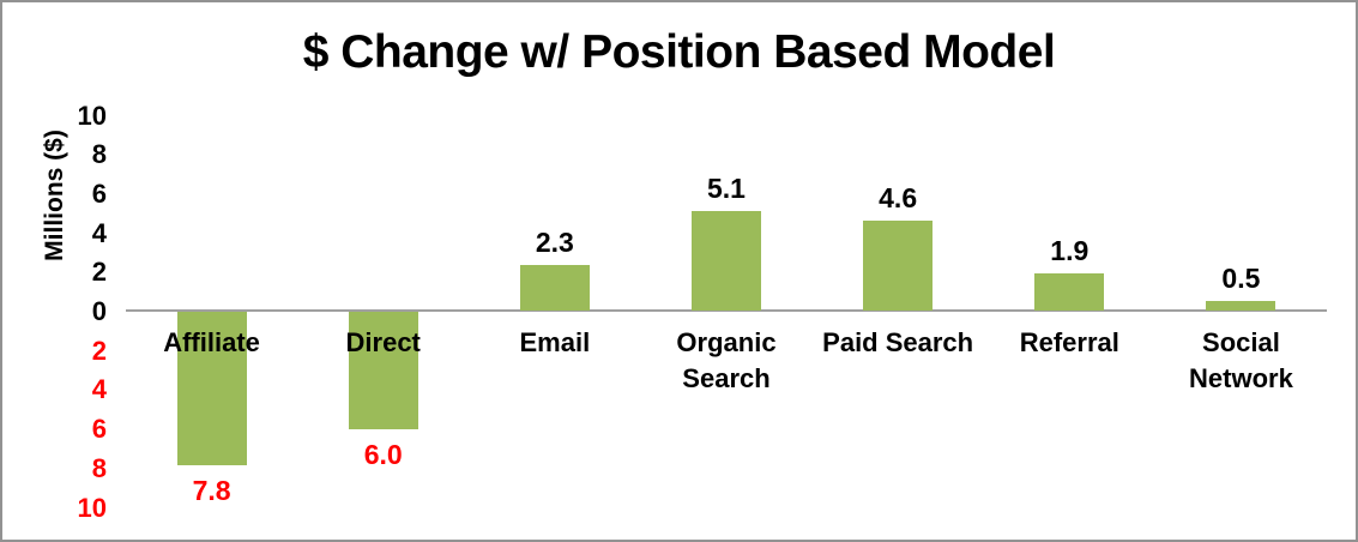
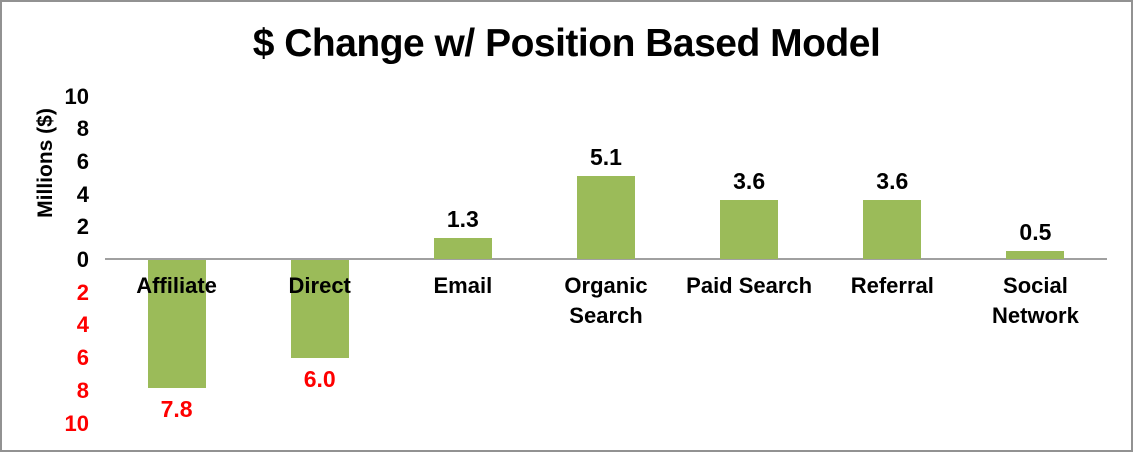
Email: 2.3 -> 1.3
Paid Search: 4.6 -> 3.6
Referral: 1.9 -> 3.6
